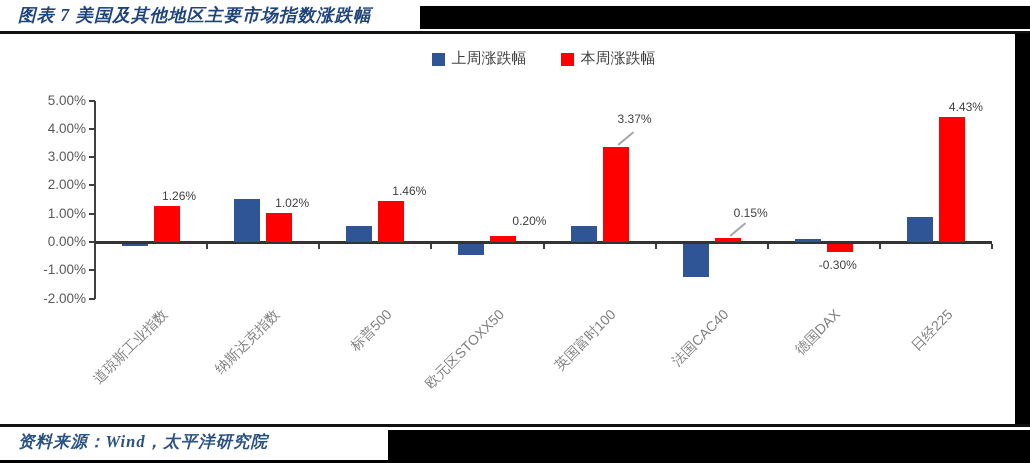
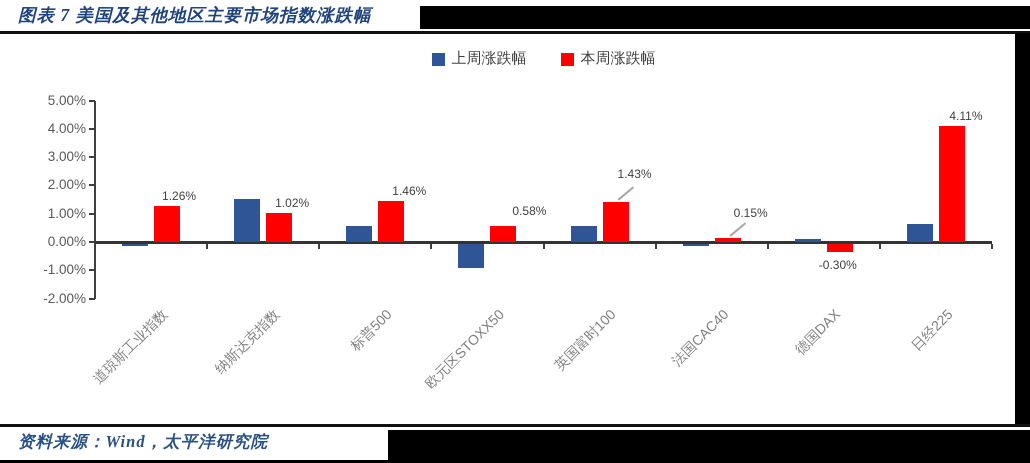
上周涨跌幅/欧元区STOXX50: -0.4% -> -0.9%
本周涨跌幅/欧元区STOXX50: 0.20% -> 0.58%
本周涨跌幅/英国富时100: 3.37% -> 1.43%
上周涨跌幅/法国CAC40: -1.2% -> -0.1%
上周涨跌幅/日经225: 0.9% -> 0.6%
本周涨跌幅/日经225: 4.43% -> 4.11%
